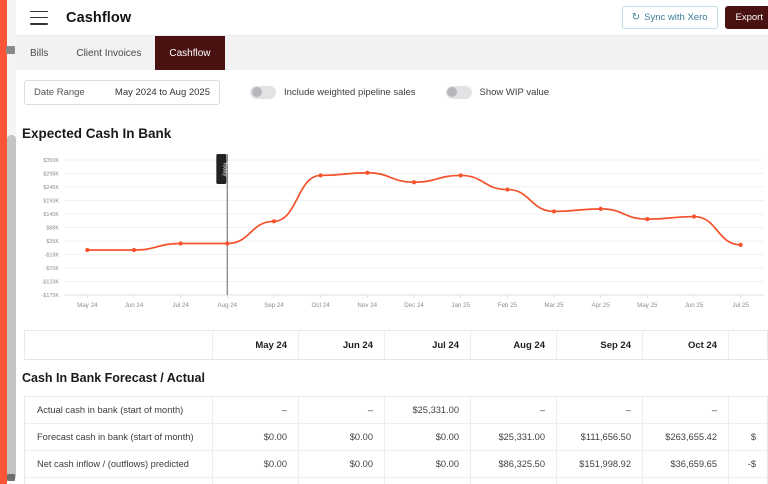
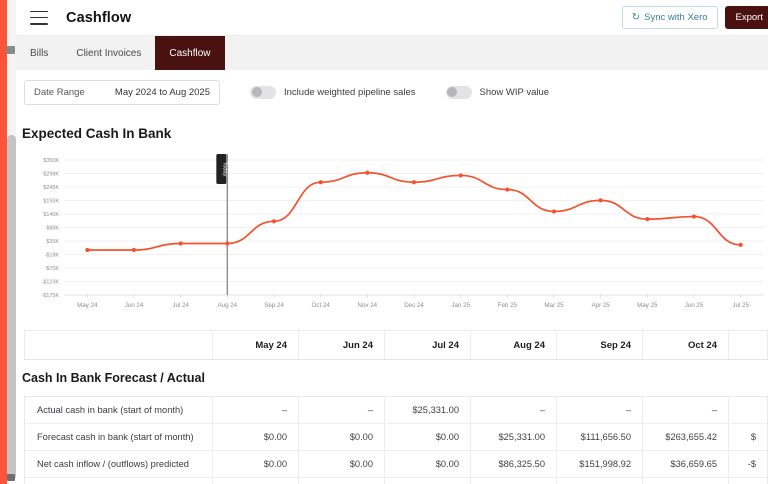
Oct 24: $290K -> $260K
Apr 25: $160K -> $190K
